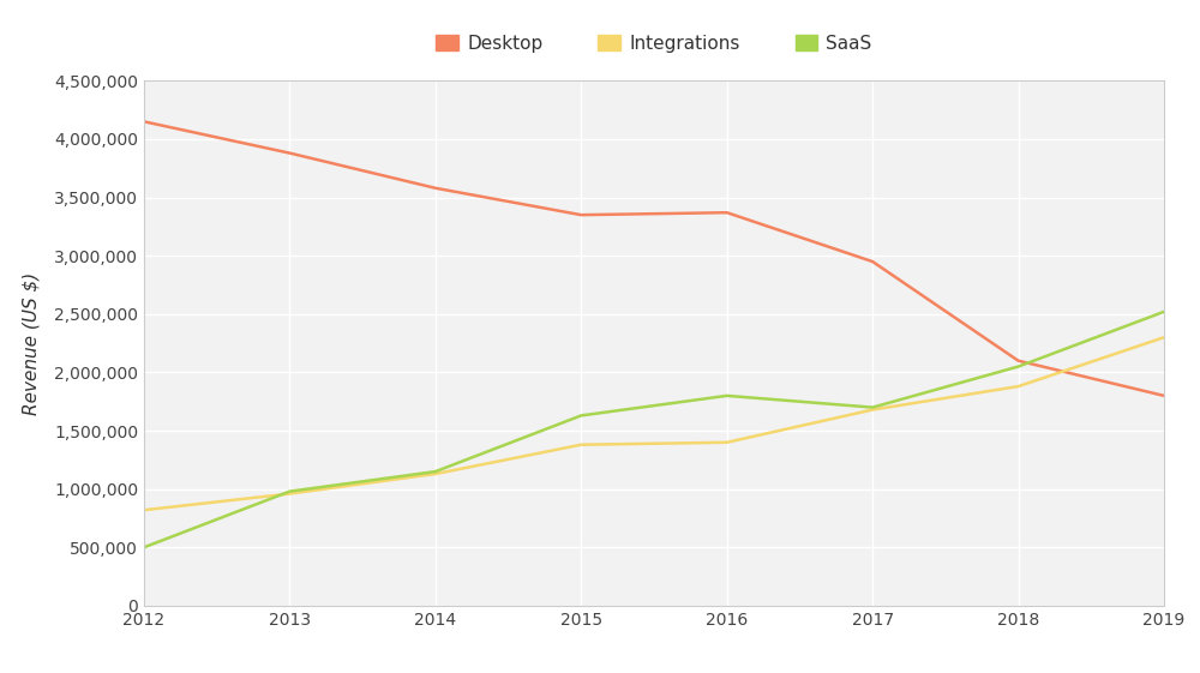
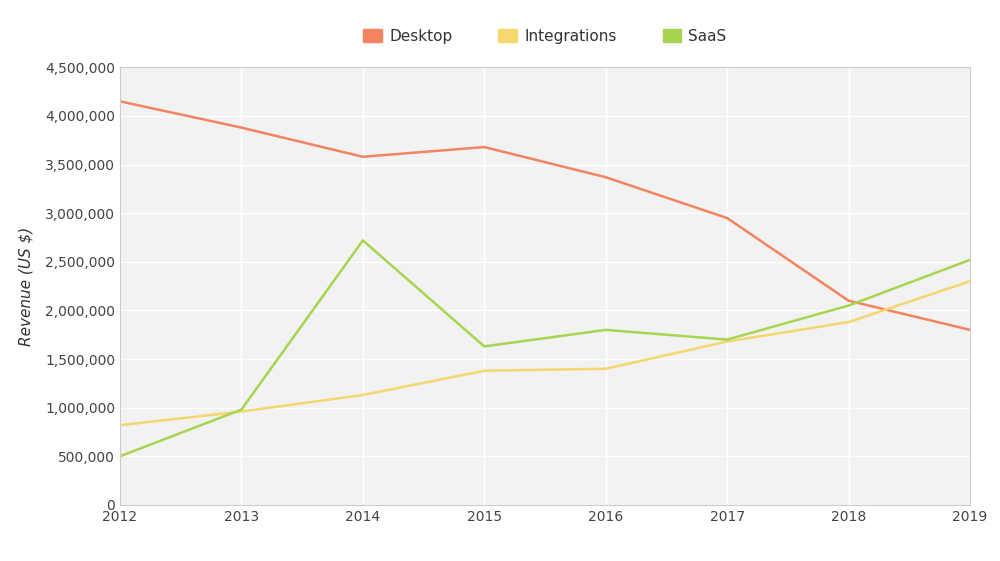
SaaS/2014: 1,150,000 -> 2,720,000
Desktop/2015: 3,350,000 -> 3,680,000
